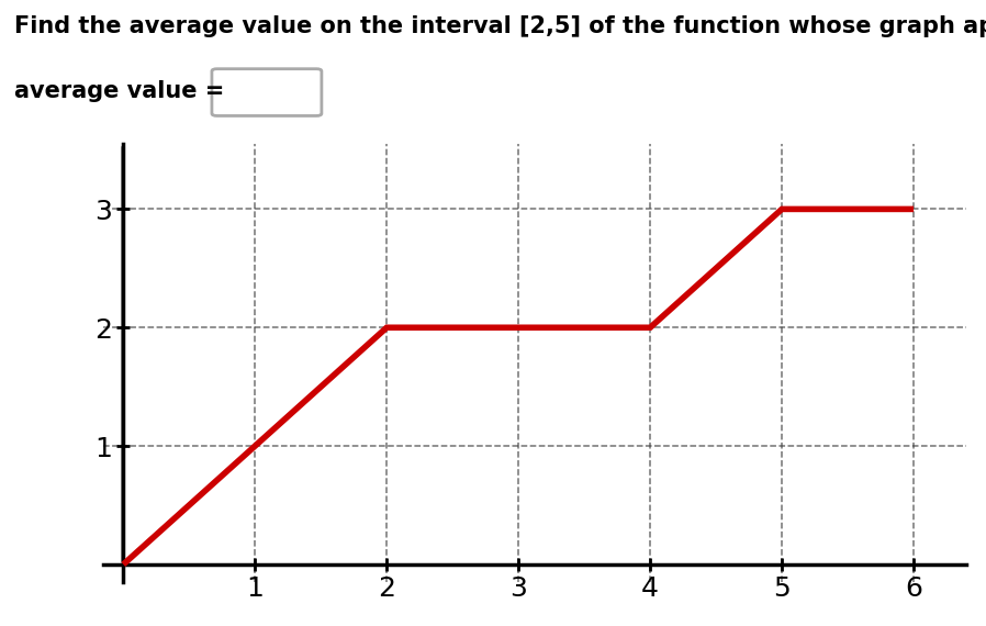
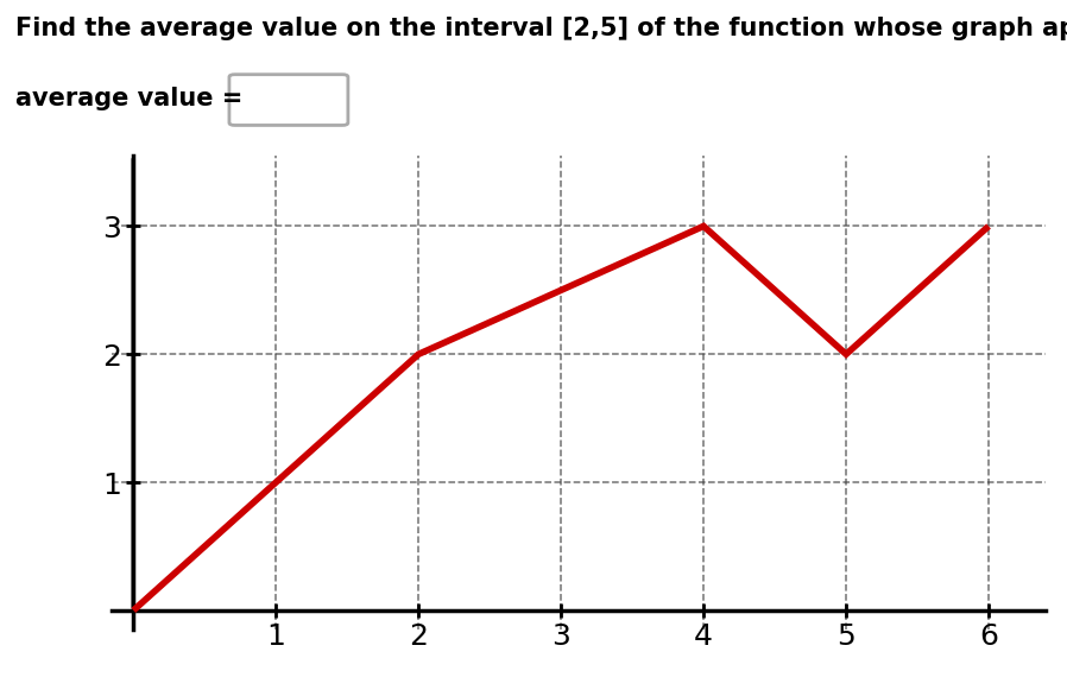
4: 2 -> 3
5: 3 -> 2
